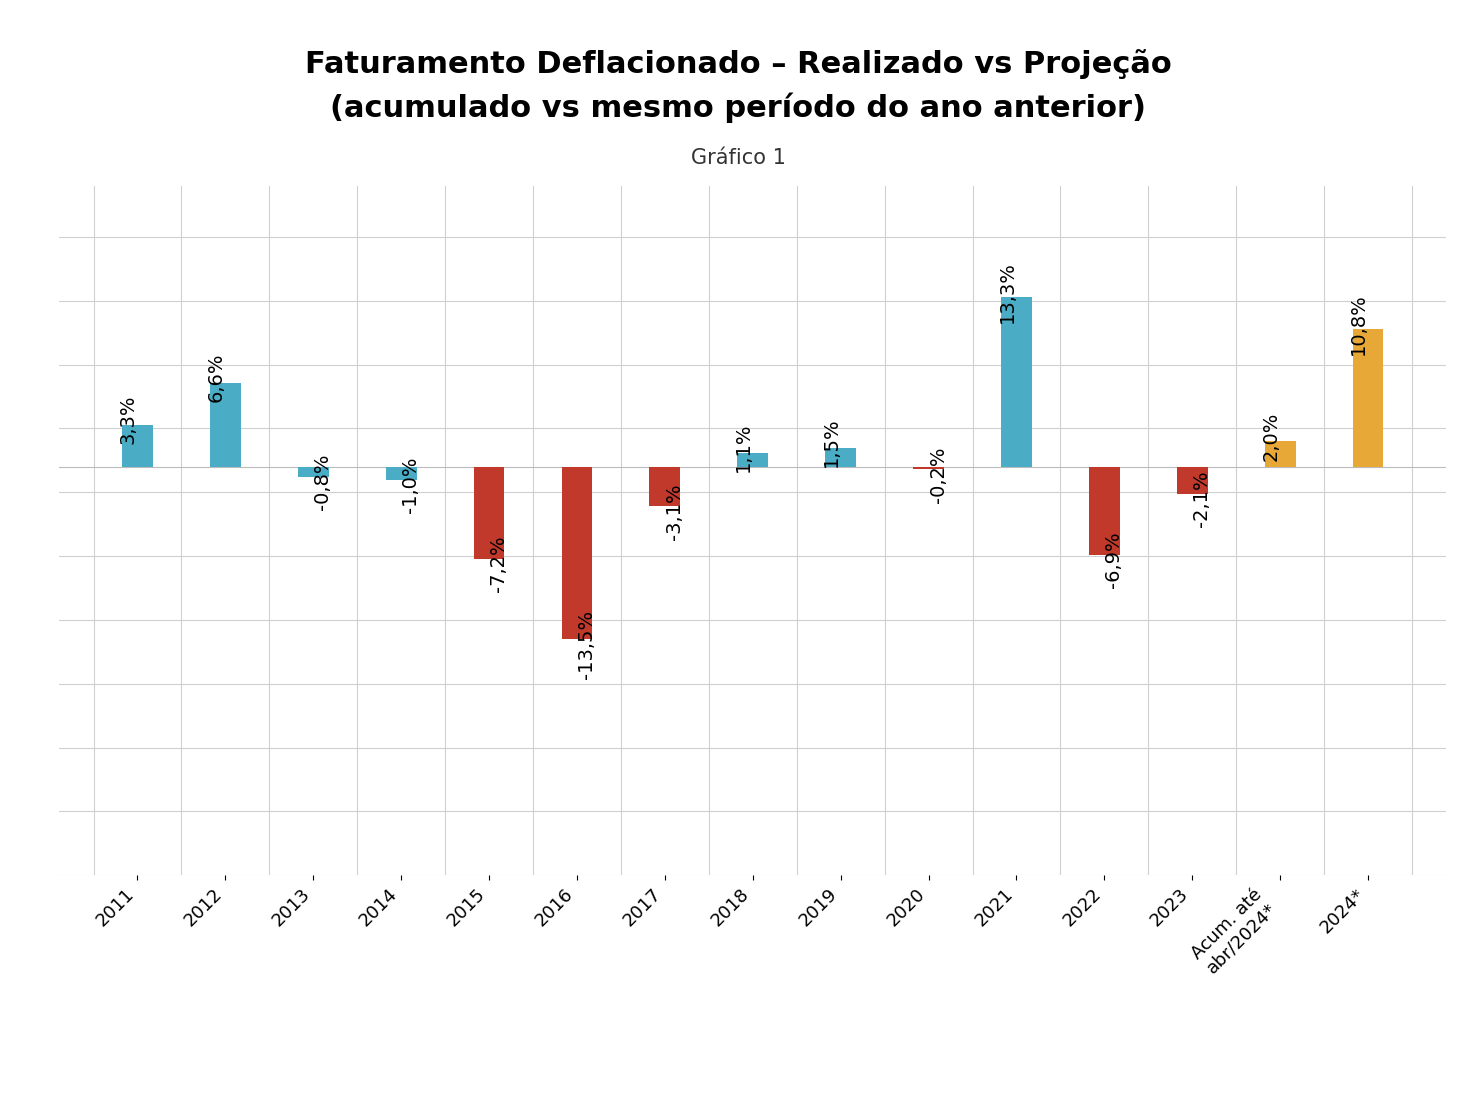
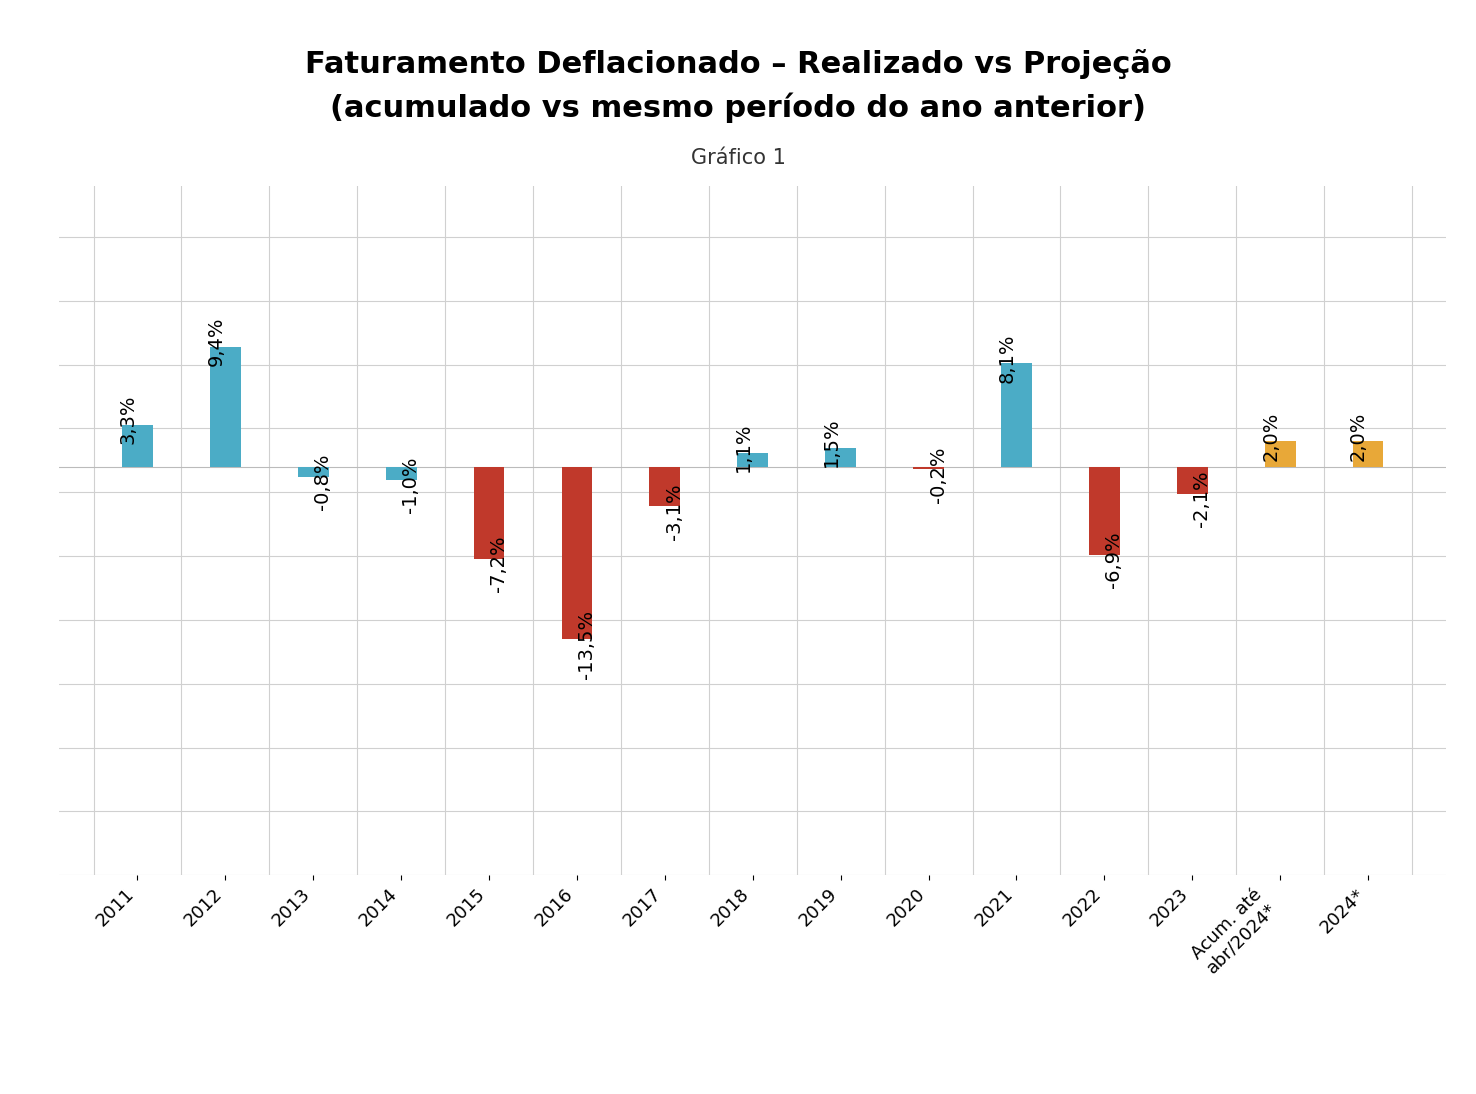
2012: 6,6% -> 9,4%
2021: 13,3% -> 8,1%
2024*: 10,8% -> 2,0%
